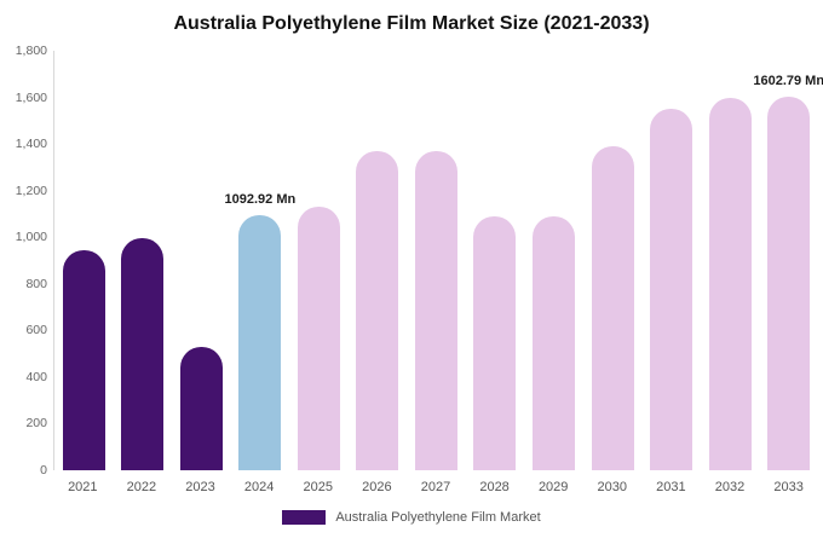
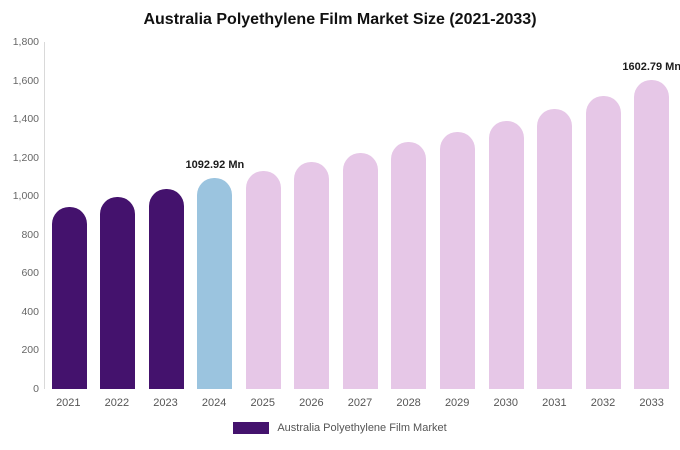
2023: 530 -> 1040
2026: 1370 -> 1180
2027: 1370 -> 1220
2028: 1090 -> 1280
2029: 1090 -> 1340
2031: 1550 -> 1450
2032: 1600 -> 1520
